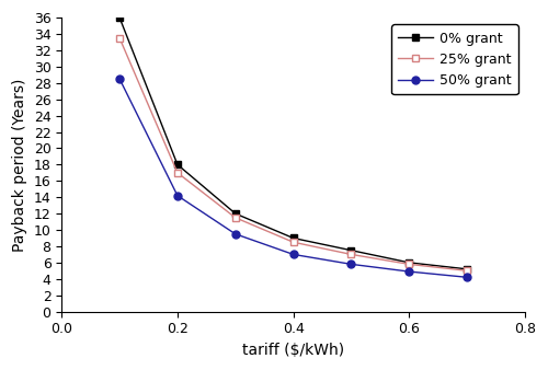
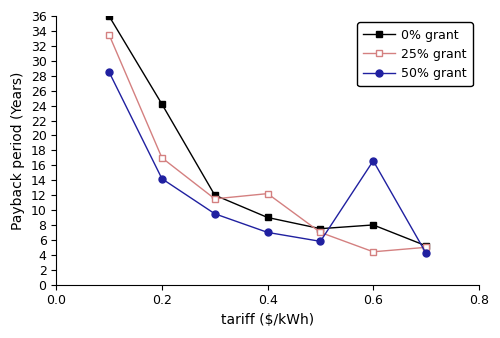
0% grant/0.2: 18.0 -> 24.2
25% grant/0.4: 8.5 -> 12.2
0% grant/0.6: 6.0 -> 8.0
25% grant/0.6: 5.8 -> 4.4
50% grant/0.6: 4.9 -> 16.6
